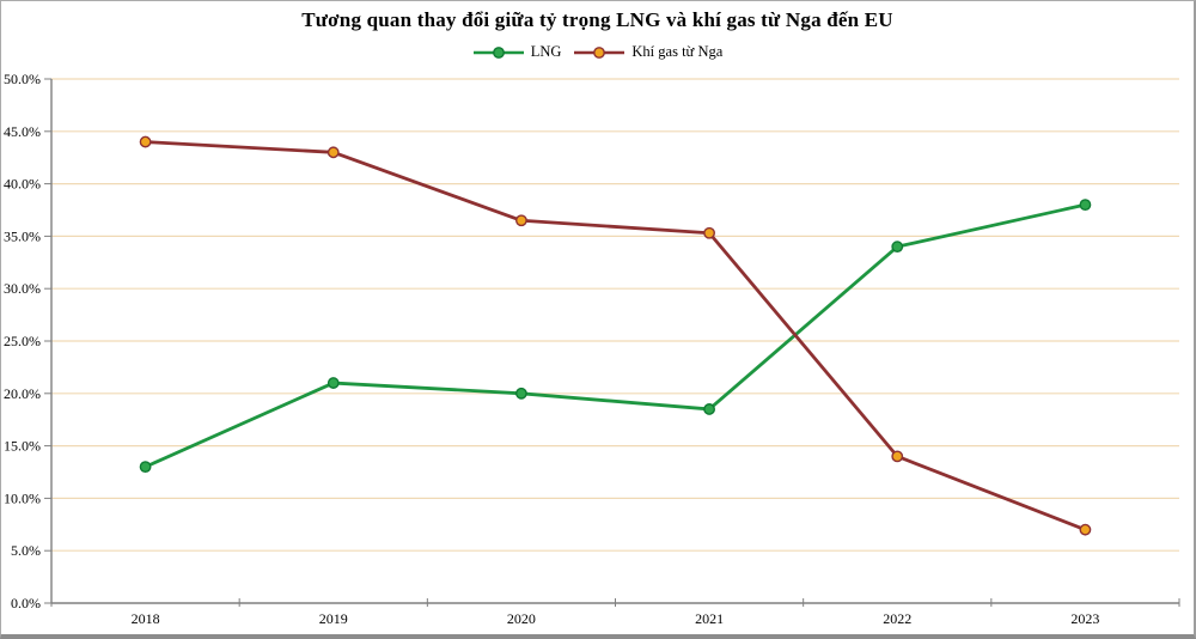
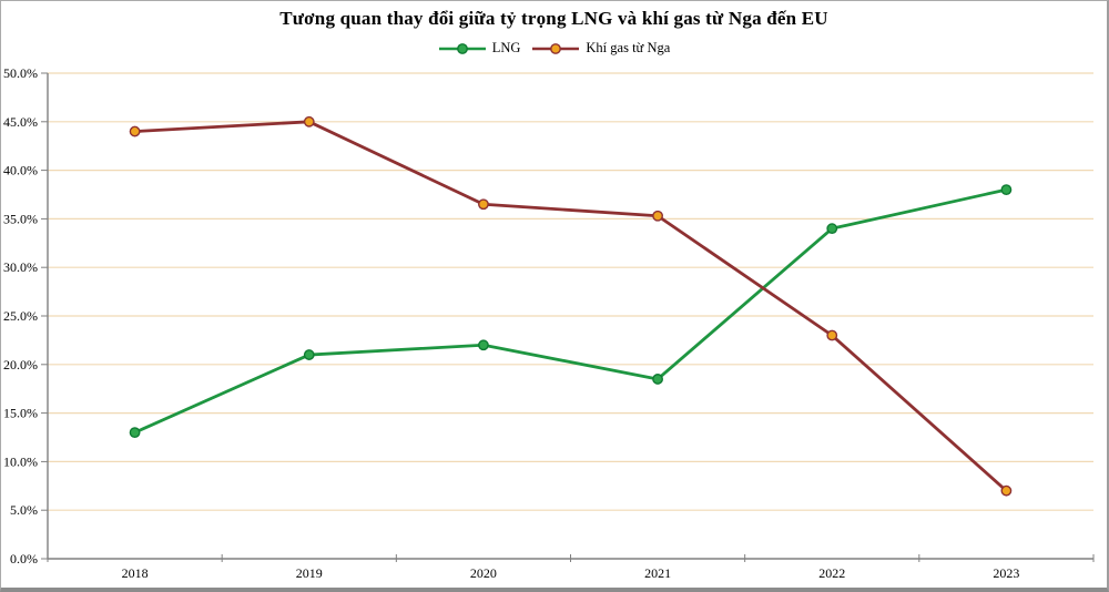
Khí gas từ Nga/2019: 43% -> 45%
LNG/2020: 20% -> 22%
Khí gas từ Nga/2022: 14% -> 23%
